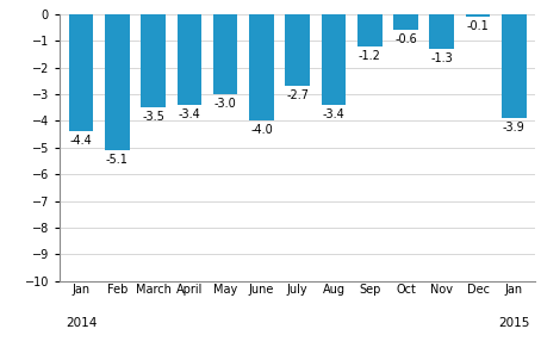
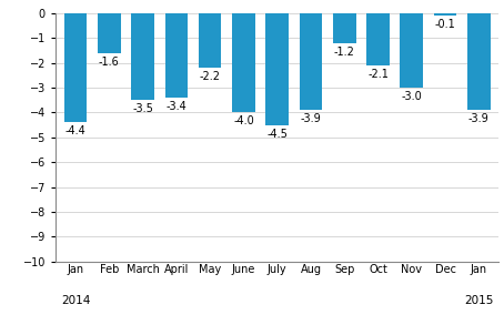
Feb: -5.1 -> -1.6
May: -3.0 -> -2.2
July: -2.7 -> -4.5
Aug: -3.4 -> -3.9
Oct: -0.6 -> -2.1
Nov: -1.3 -> -3.0
